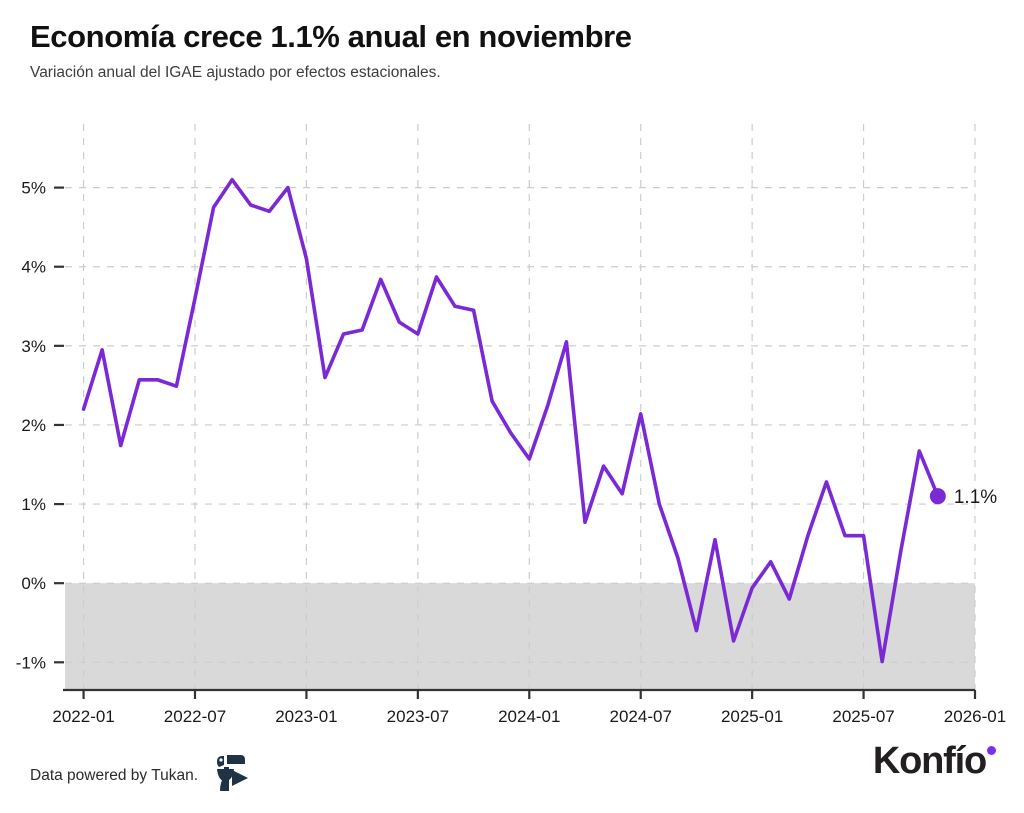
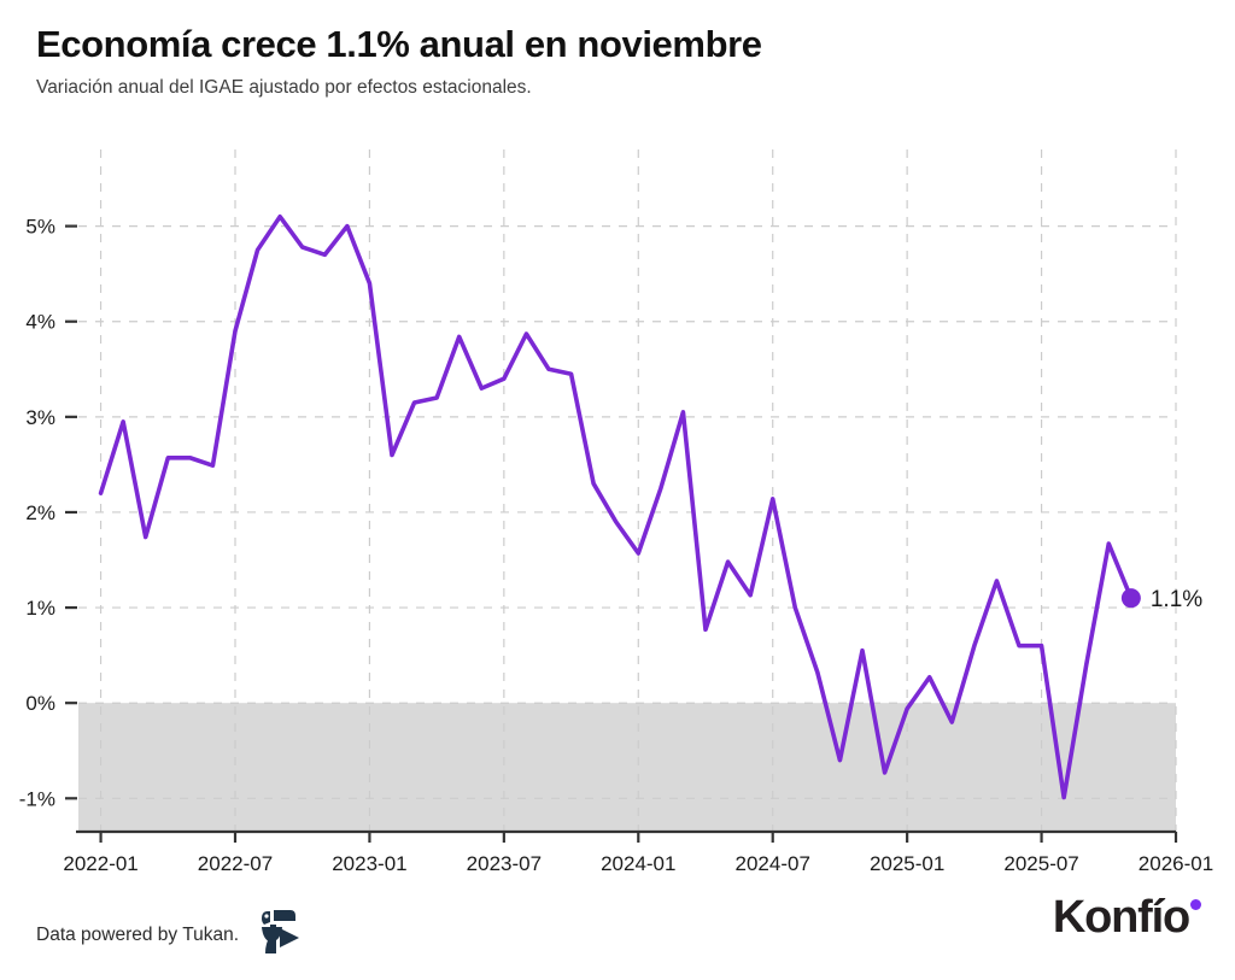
2022-07: 3.6% -> 3.9%
2023-01: 4.1% -> 4.4%
2023-07: 3.1% -> 3.4%
